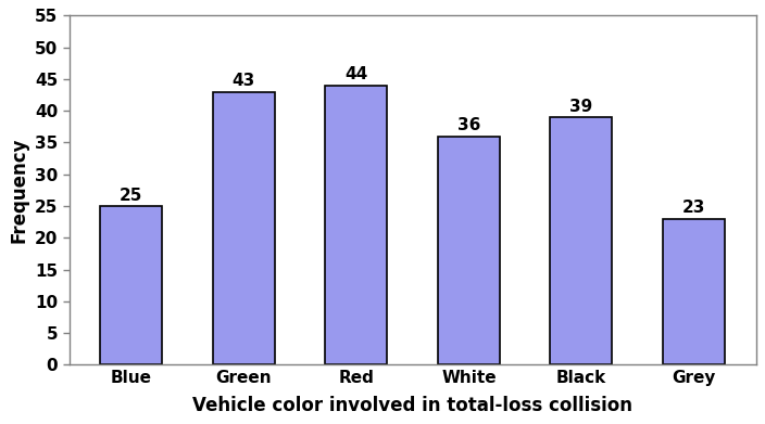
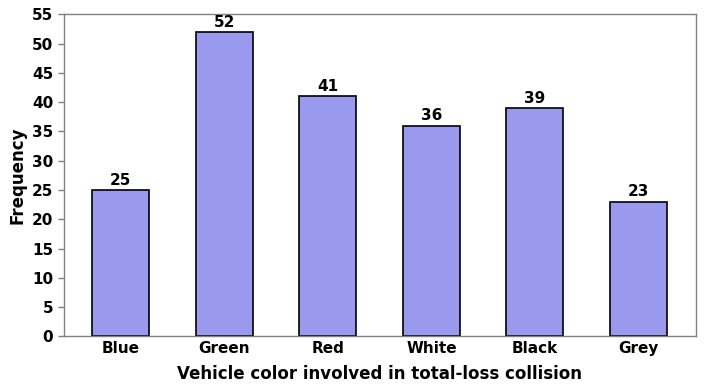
Green: 43 -> 52
Red: 44 -> 41
